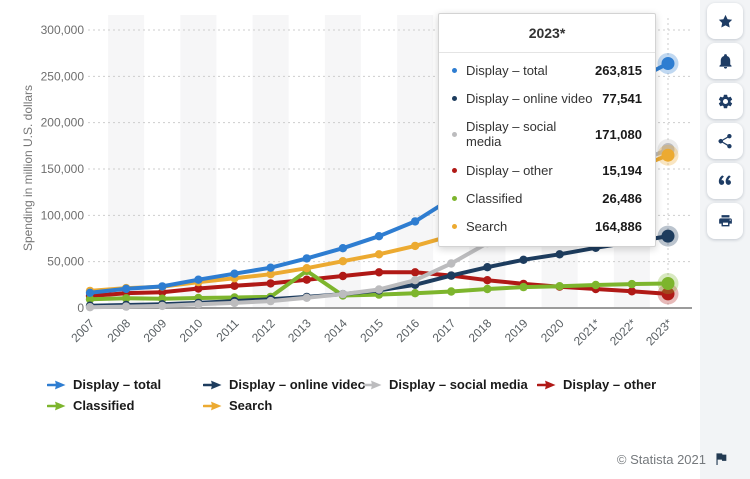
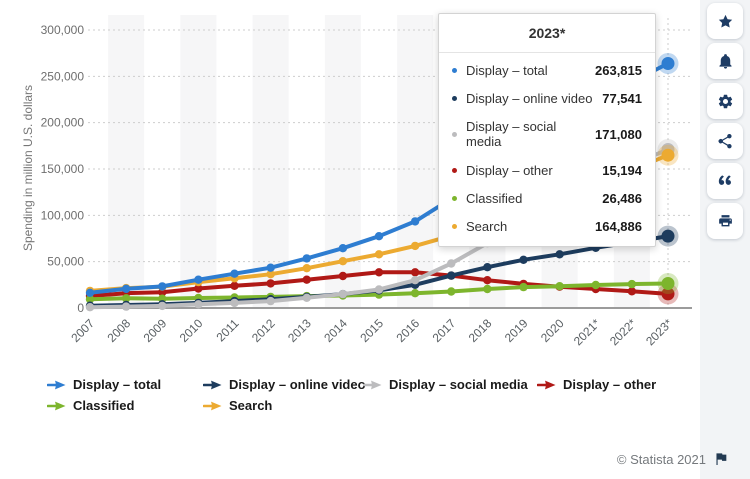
Classified/2013: 40000 -> 10000
